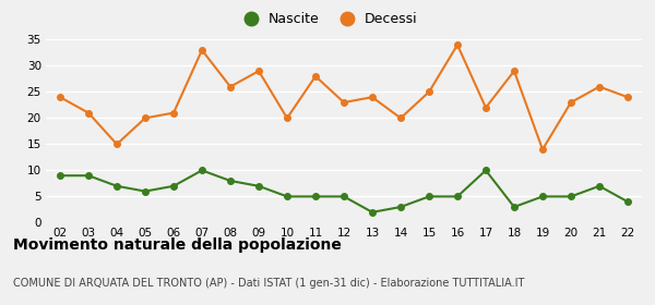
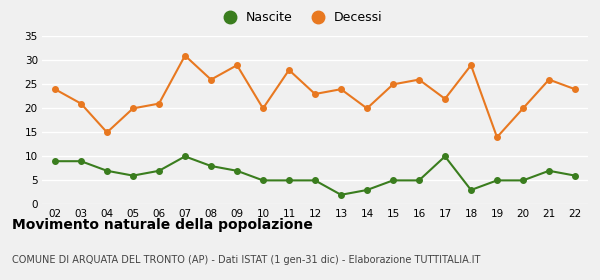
Decessi/07: 33 -> 31
Decessi/16: 34 -> 26
Decessi/20: 23 -> 20
Nascite/22: 4 -> 6
